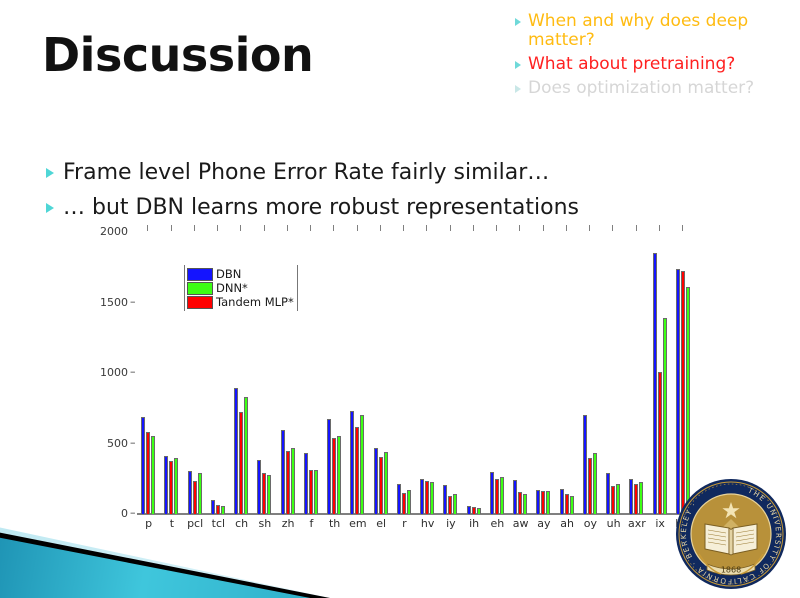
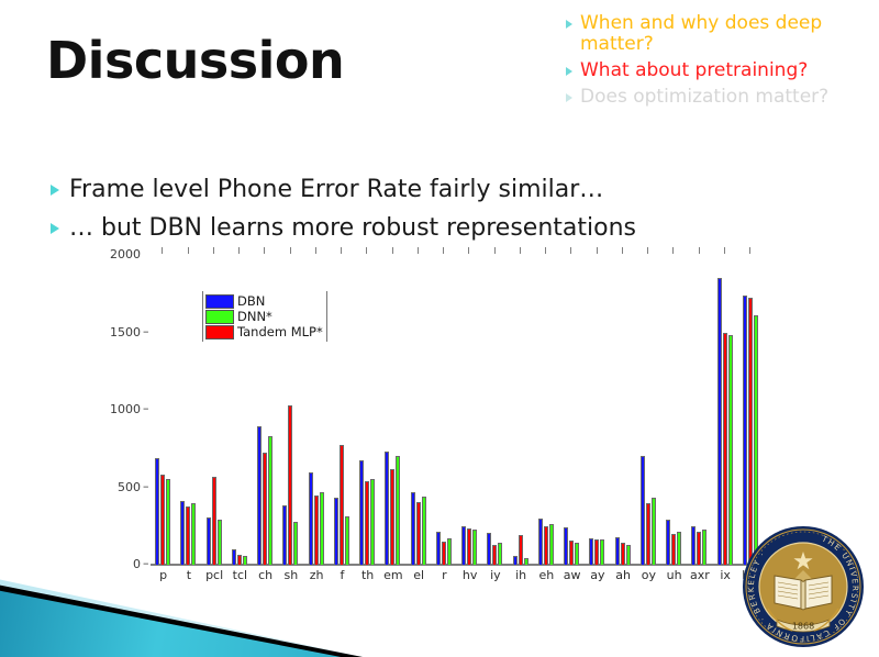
Tandem MLP*/pcl: 240 -> 570
Tandem MLP*/sh: 290 -> 1030
Tandem MLP*/f: 310 -> 770
Tandem MLP*/ih: 50 -> 190
DNN*/ix: 1390 -> 1480
Tandem MLP*/ix: 1000 -> 1500
